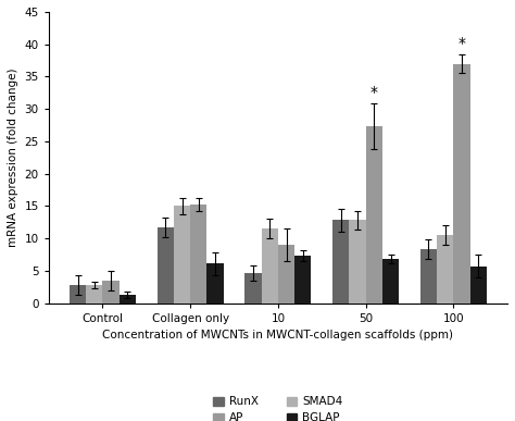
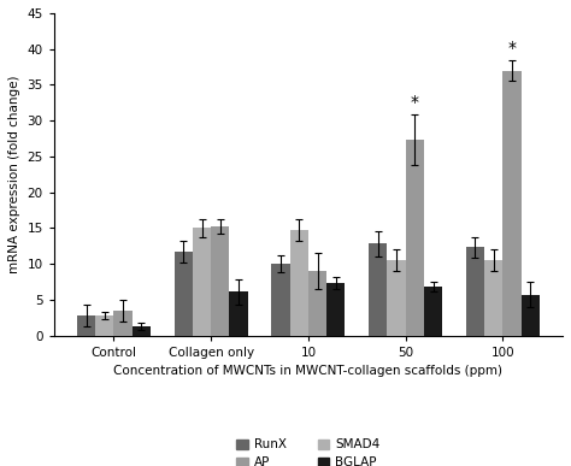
RunX/10: 4.6 -> 10.0
SMAD4/10: 11.6 -> 14.8
SMAD4/50: 12.8 -> 10.5
RunX/100: 8.4 -> 12.3
